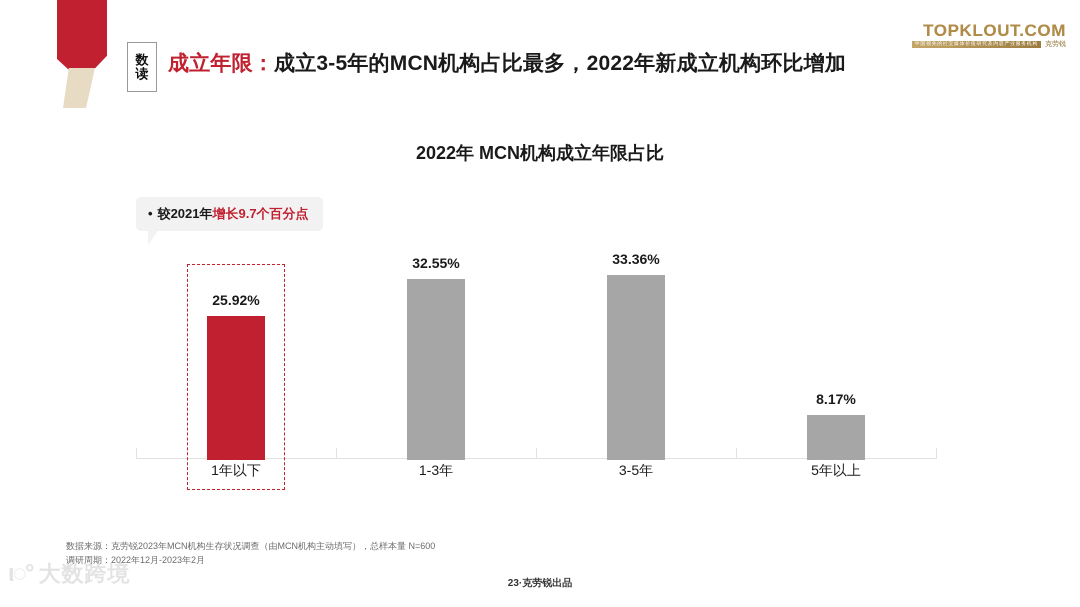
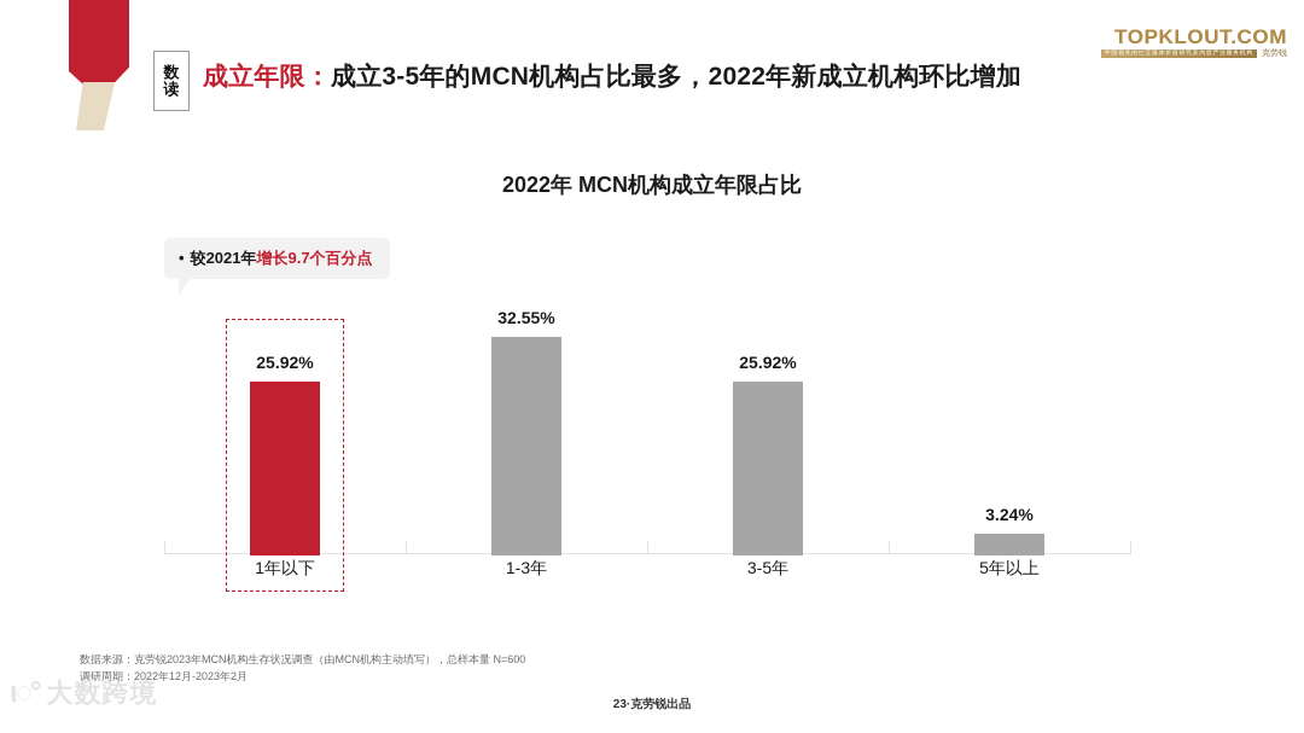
3-5年: 33.36% -> 25.92%
5年以上: 8.17% -> 3.24%
